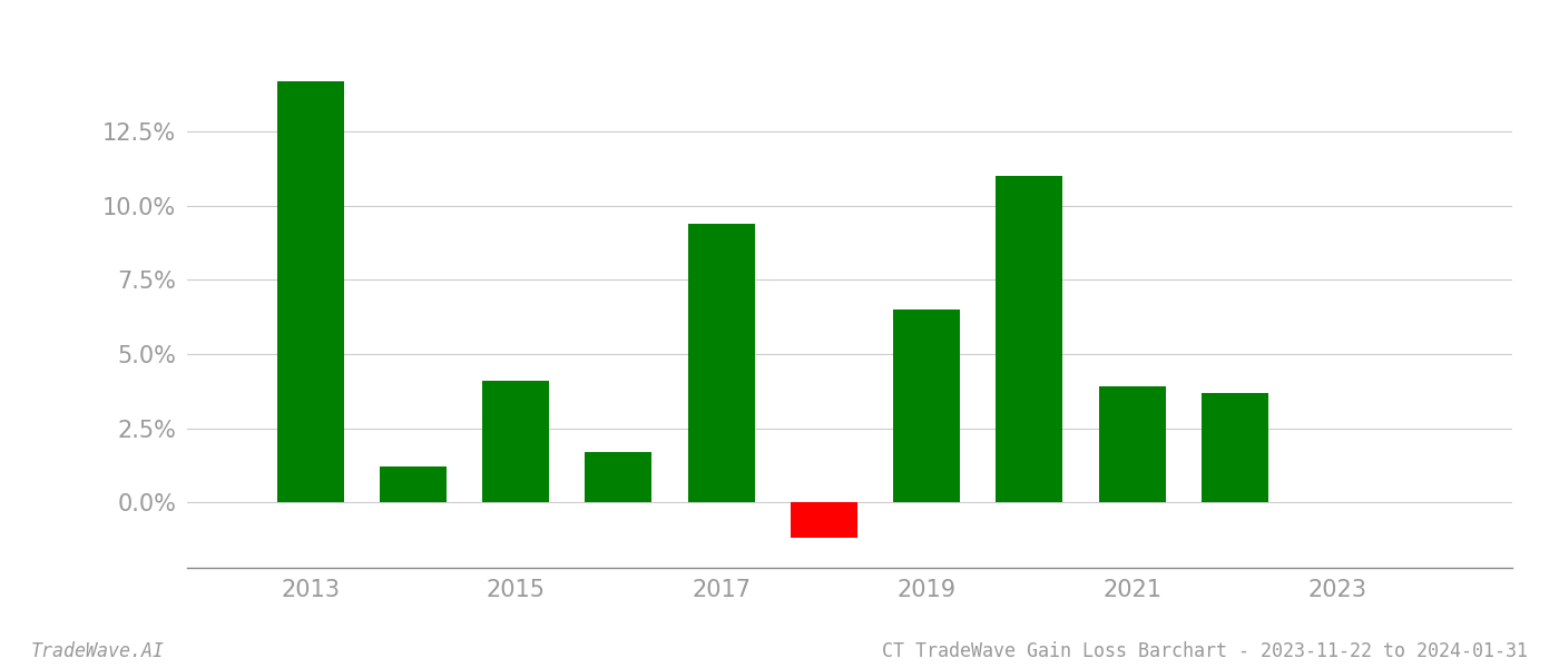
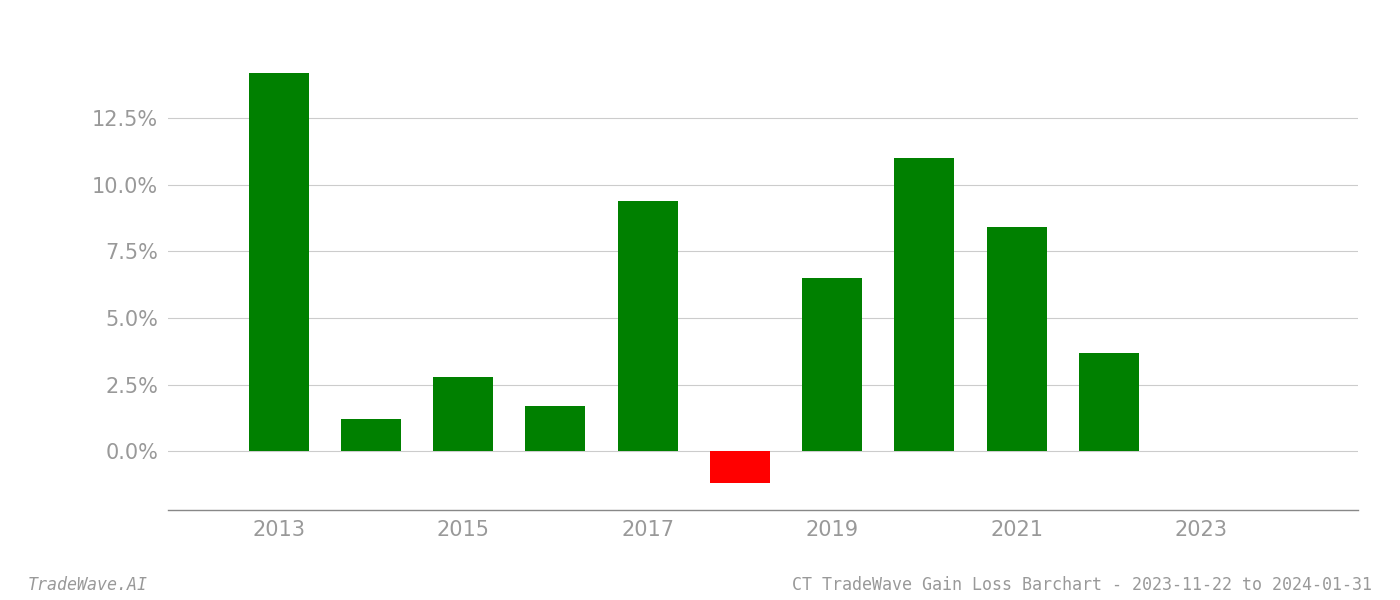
2015: 4.1% -> 2.8%
2021: 3.9% -> 8.4%
